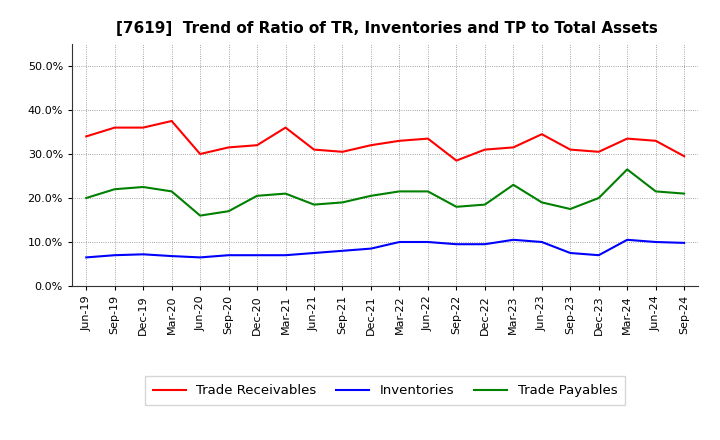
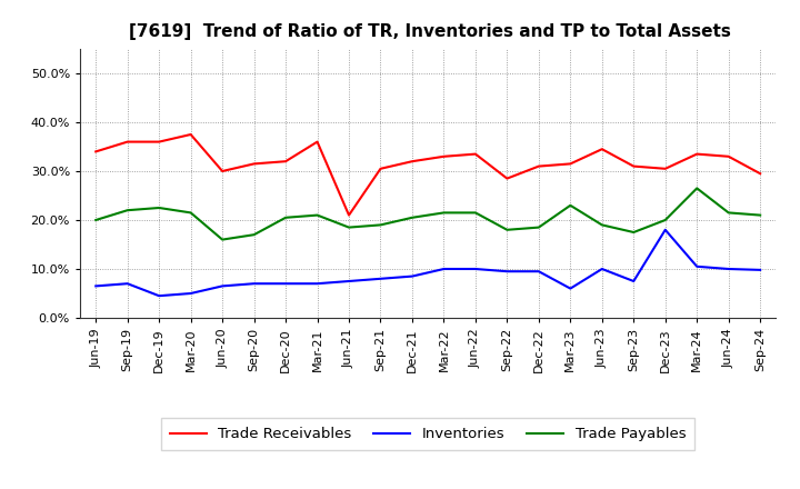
Inventories/Dec-19: 7.2% -> 4.5%
Inventories/Mar-20: 6.8% -> 5.0%
Trade Receivables/Jun-21: 31.0% -> 21.0%
Inventories/Mar-23: 10.5% -> 6.0%
Inventories/Dec-23: 7.0% -> 18.0%
